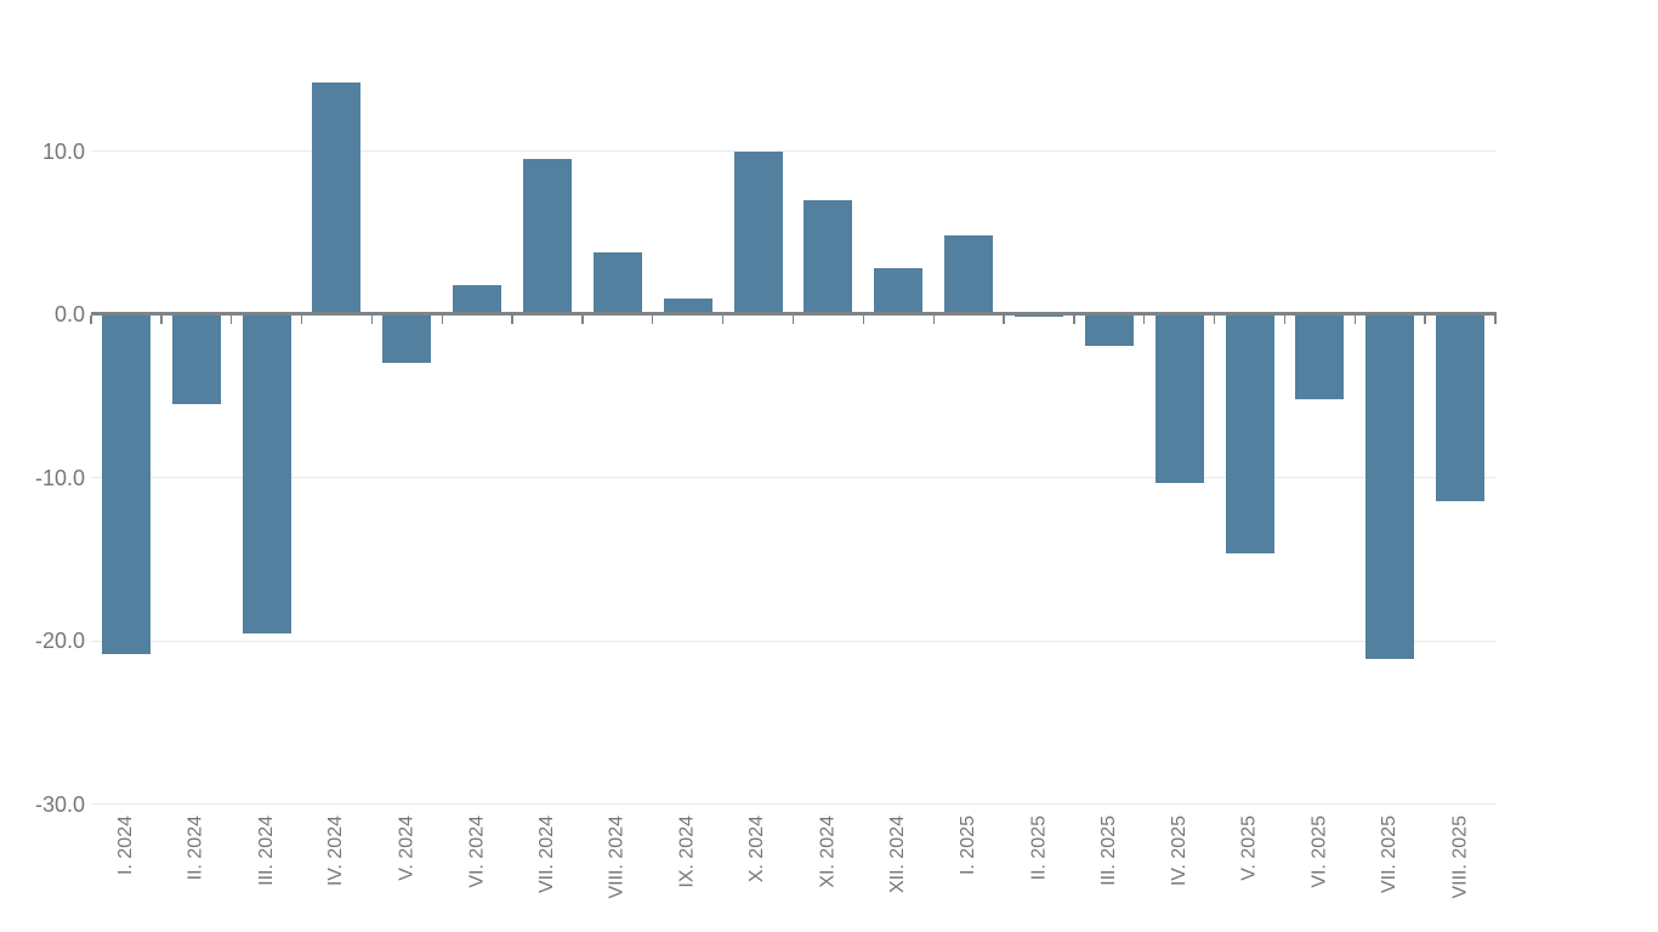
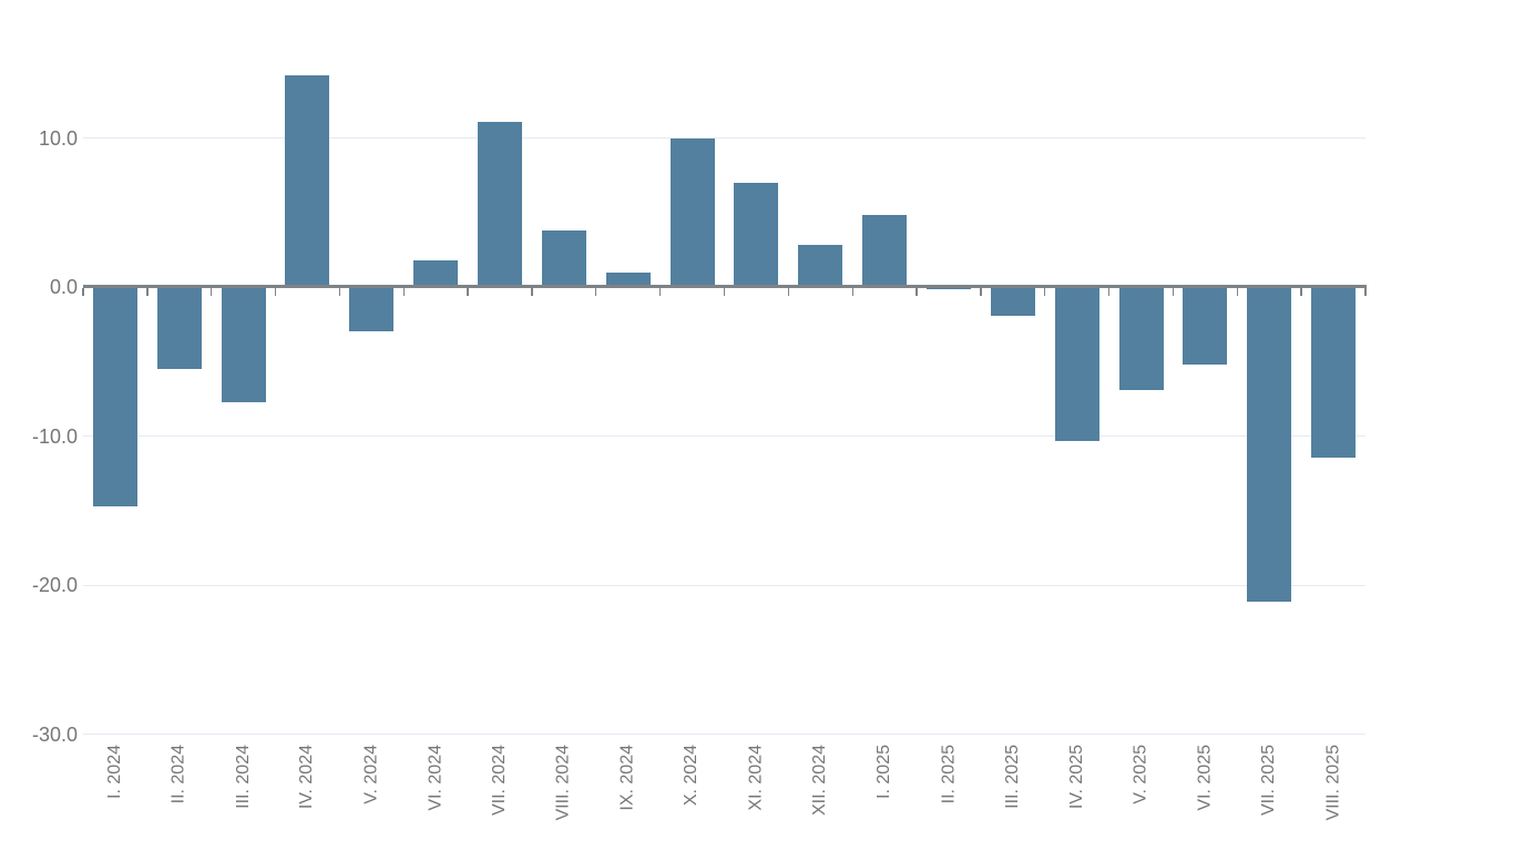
I. 2024: -20.8 -> -14.7
III. 2024: -19.5 -> -7.7
VII. 2024: 9.5 -> 11.1
V. 2025: -14.6 -> -6.9
